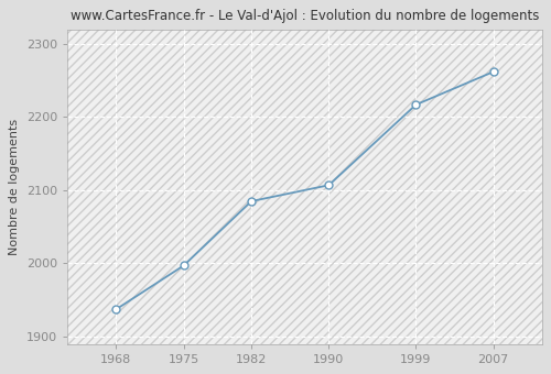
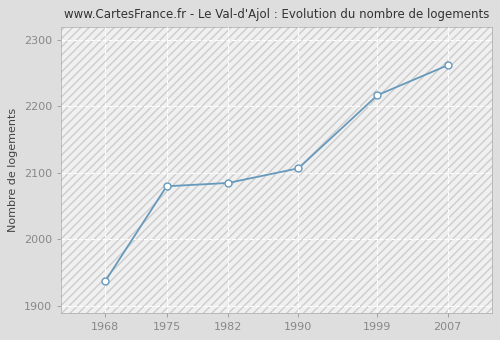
1975: 1997 -> 2080
